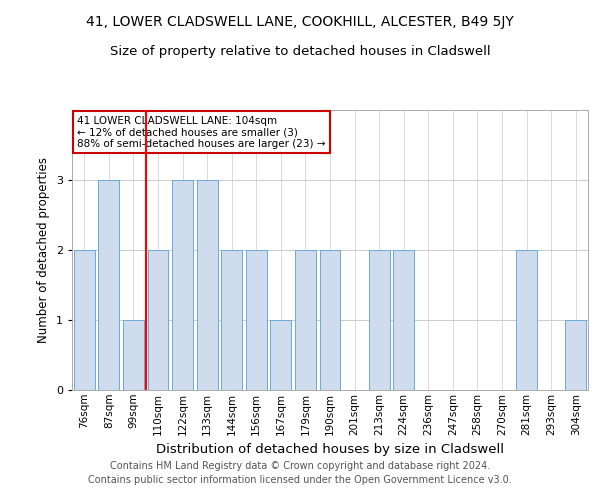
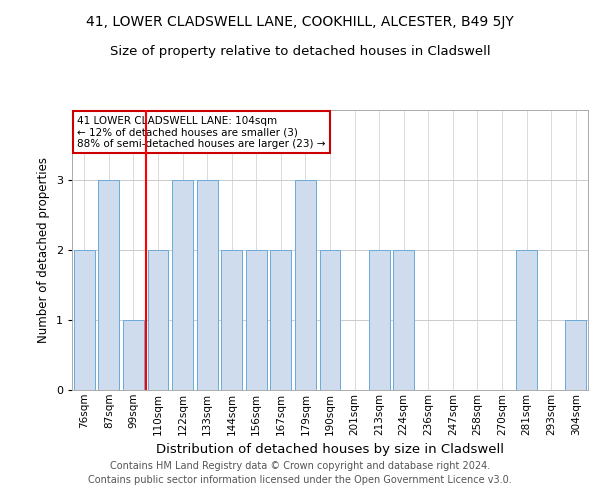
167sqm: 1 -> 2
179sqm: 2 -> 3
